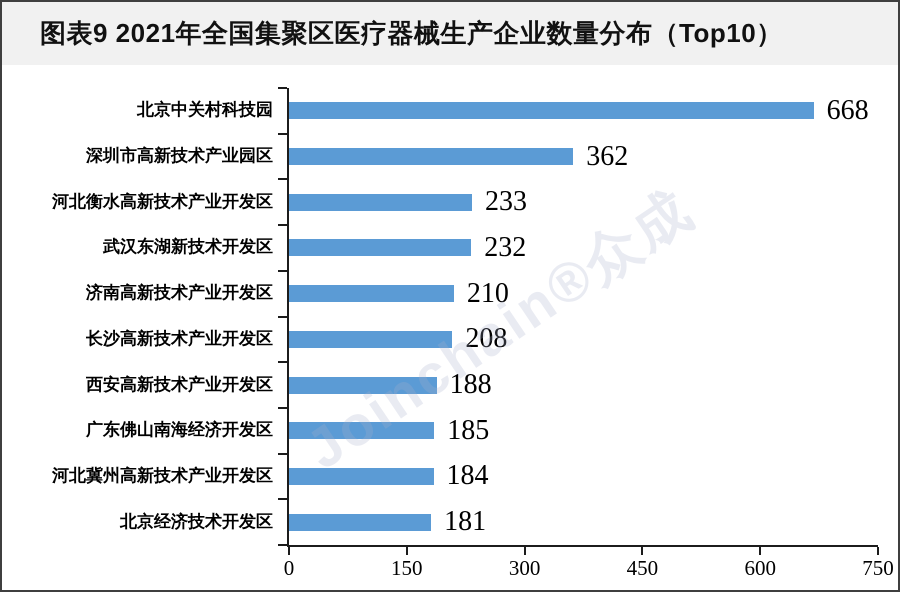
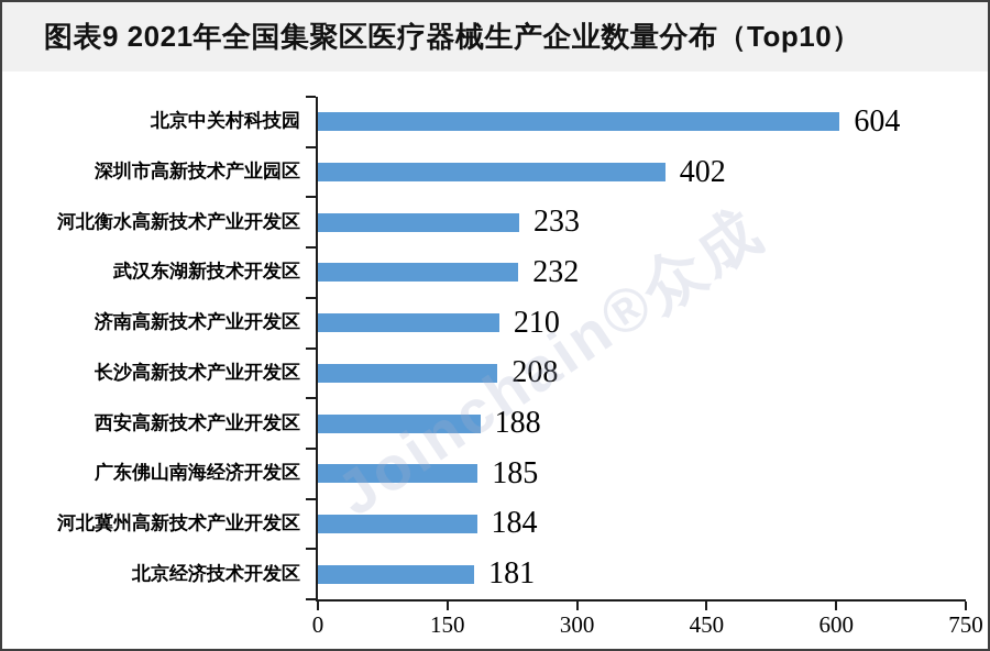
北京中关村科技园: 668 -> 604
深圳市高新技术产业园区: 362 -> 402
